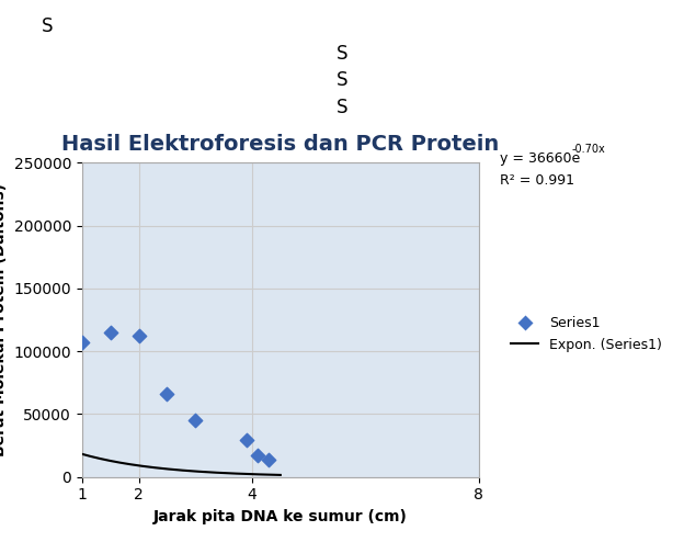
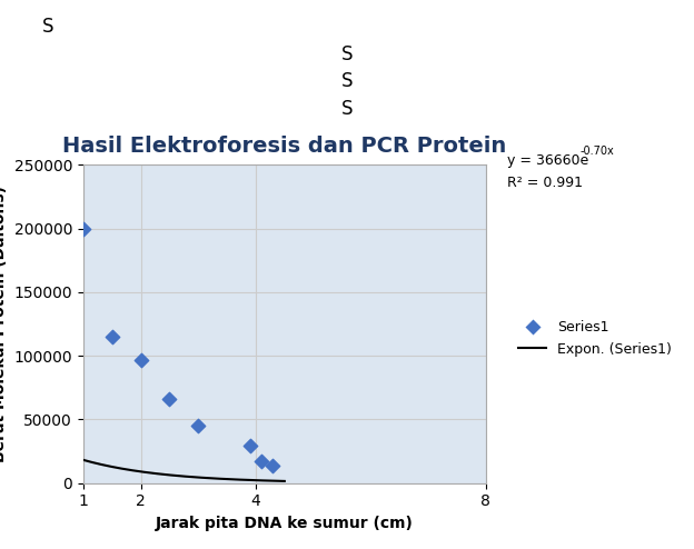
Series1/1: 107000 -> 200000
Series1/2: 112000 -> 97000
